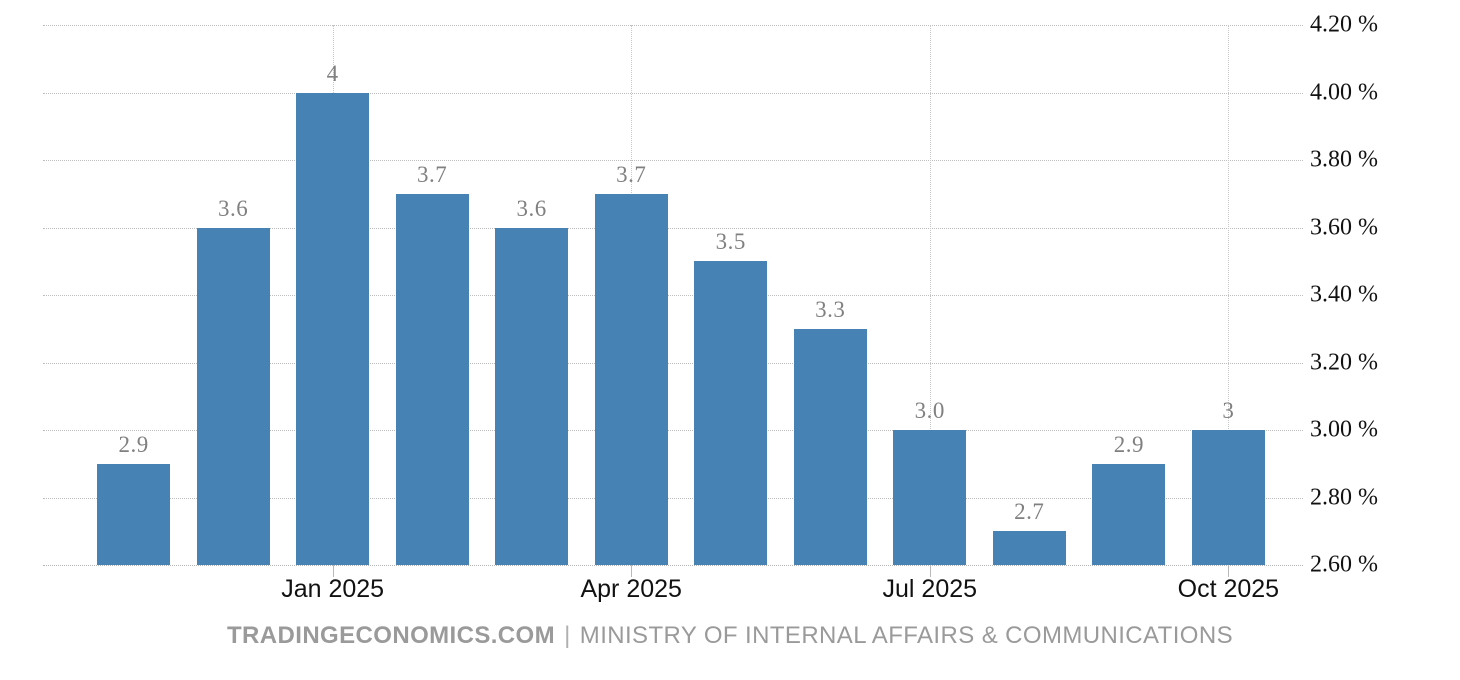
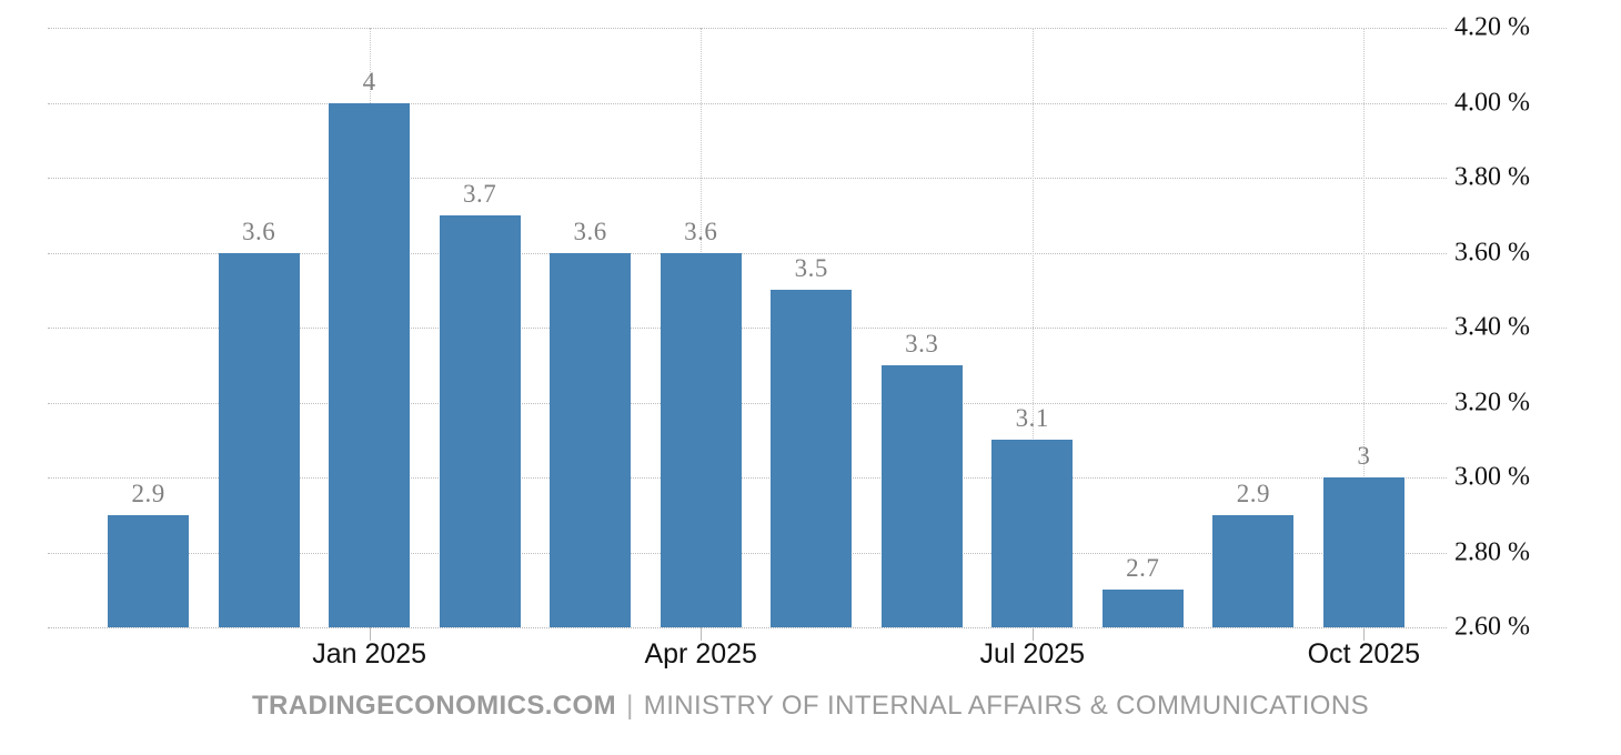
Apr 2025: 3.7 -> 3.6
Jul 2025: 3.0 -> 3.1
